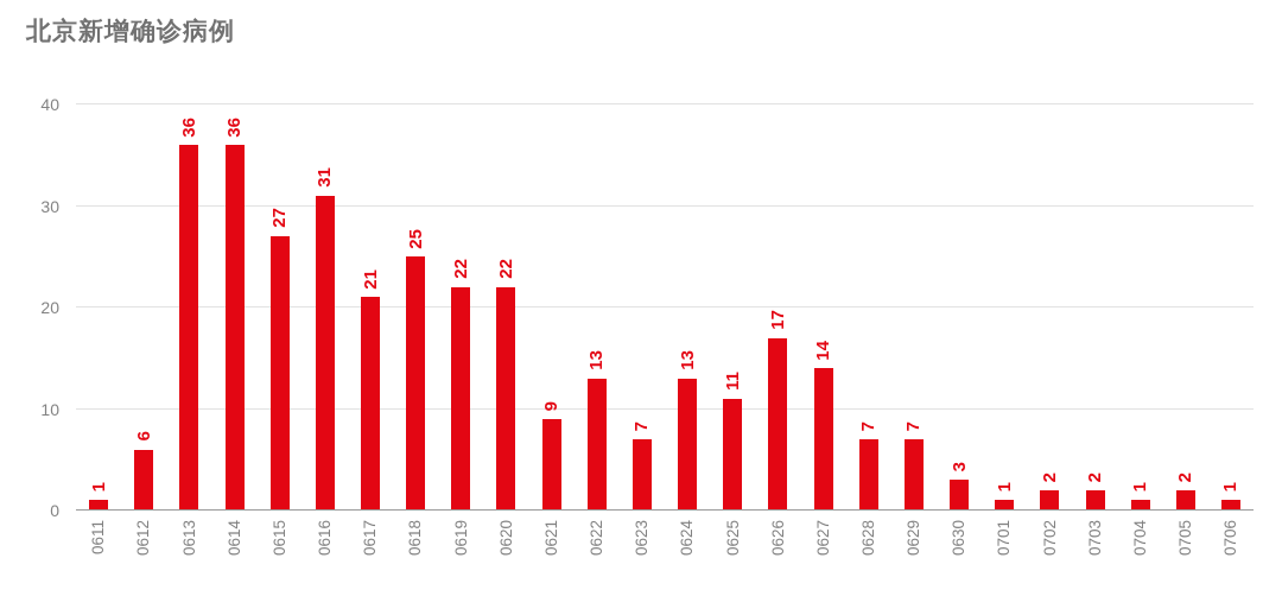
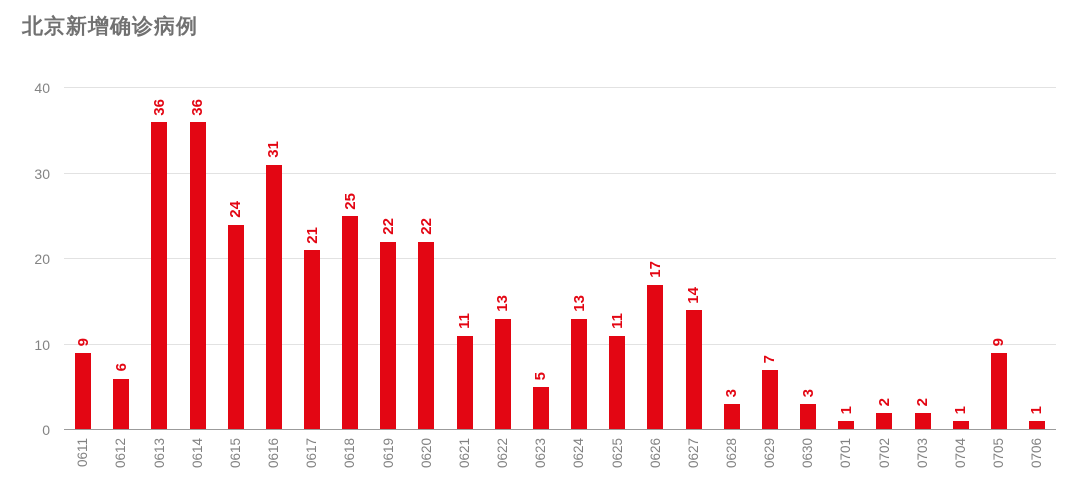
0611: 1 -> 9
0615: 27 -> 24
0621: 9 -> 11
0623: 7 -> 5
0628: 7 -> 3
0705: 2 -> 9
